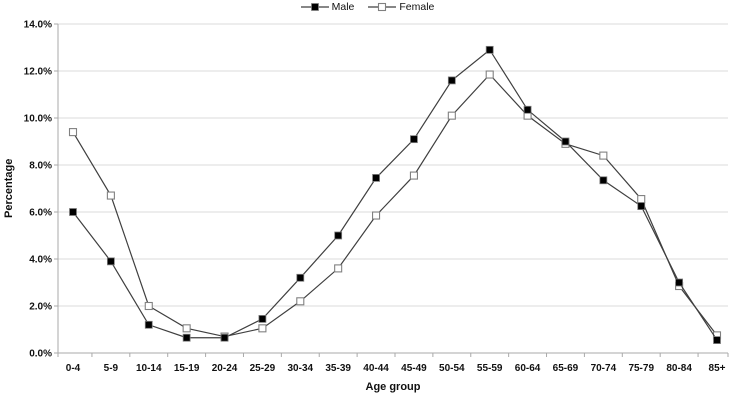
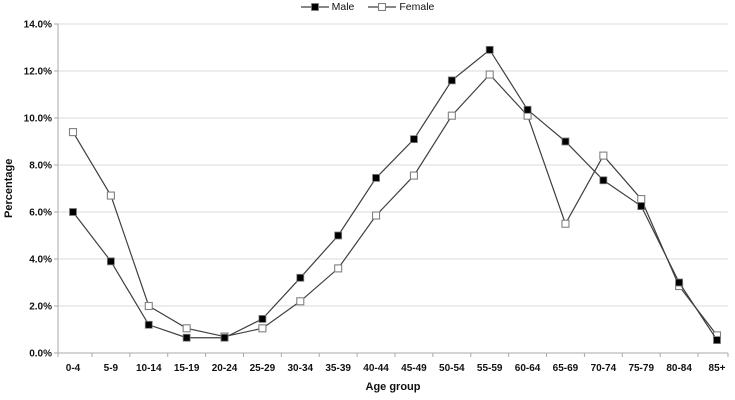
Female/65-69: 8.9% -> 5.5%
